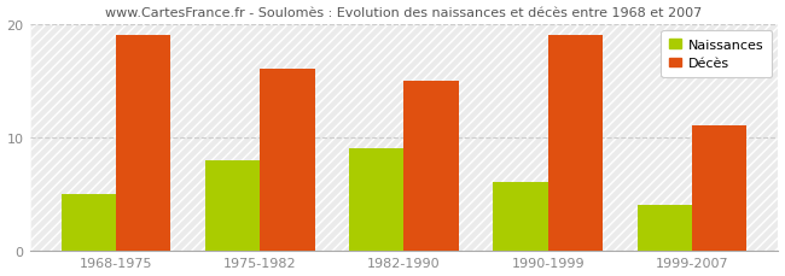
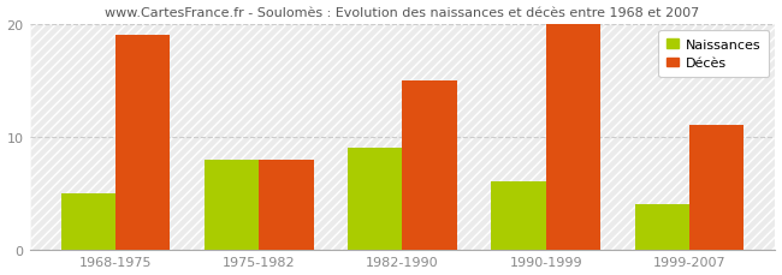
Décès/1975-1982: 16 -> 8
Décès/1990-1999: 19 -> 20
